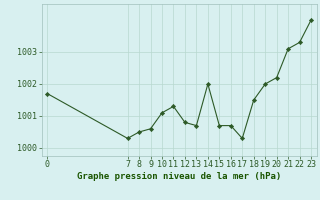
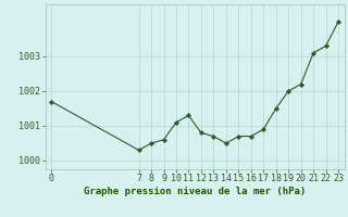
14: 1002.0 -> 1000.5
17: 1000.3 -> 1000.9
